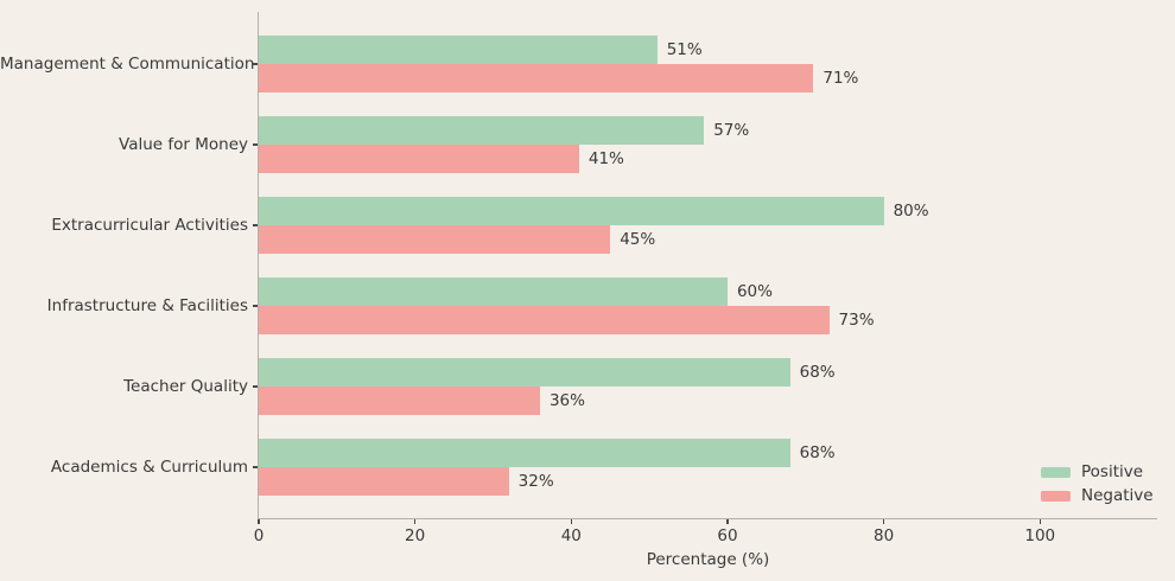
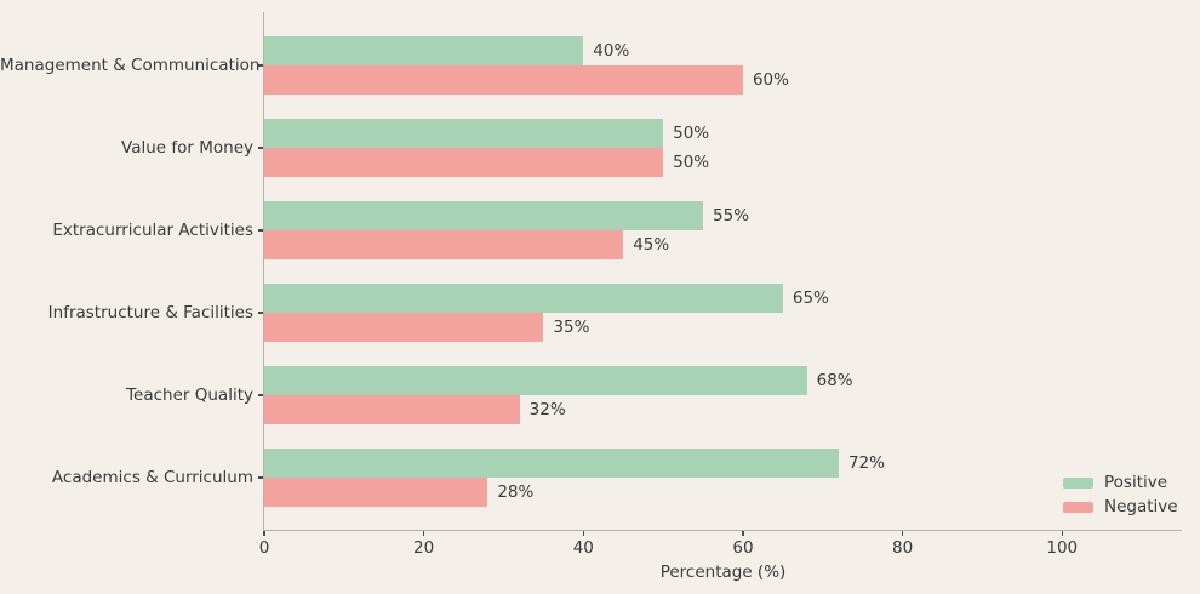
Positive/Management & Communication: 51% -> 40%
Negative/Management & Communication: 71% -> 60%
Positive/Value for Money: 57% -> 50%
Negative/Value for Money: 41% -> 50%
Positive/Extracurricular Activities: 80% -> 55%
Positive/Infrastructure & Facilities: 60% -> 65%
Negative/Infrastructure & Facilities: 73% -> 35%
Negative/Teacher Quality: 36% -> 32%
Positive/Academics & Curriculum: 68% -> 72%
Negative/Academics & Curriculum: 32% -> 28%
